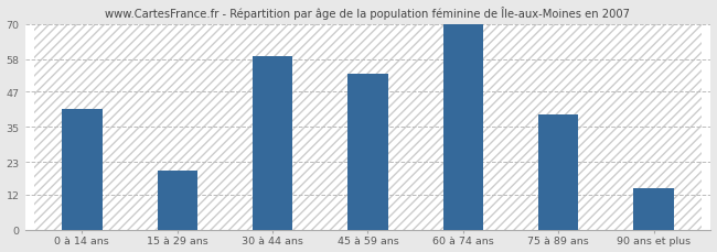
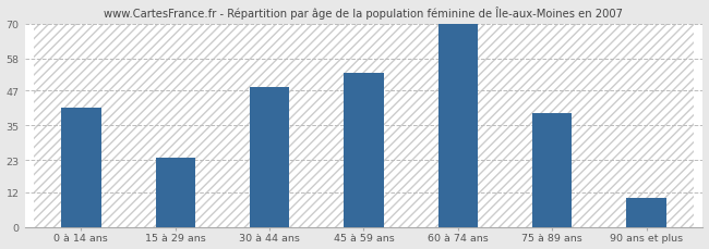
15 à 29 ans: 20 -> 24
30 à 44 ans: 59 -> 48
90 ans et plus: 14 -> 10
